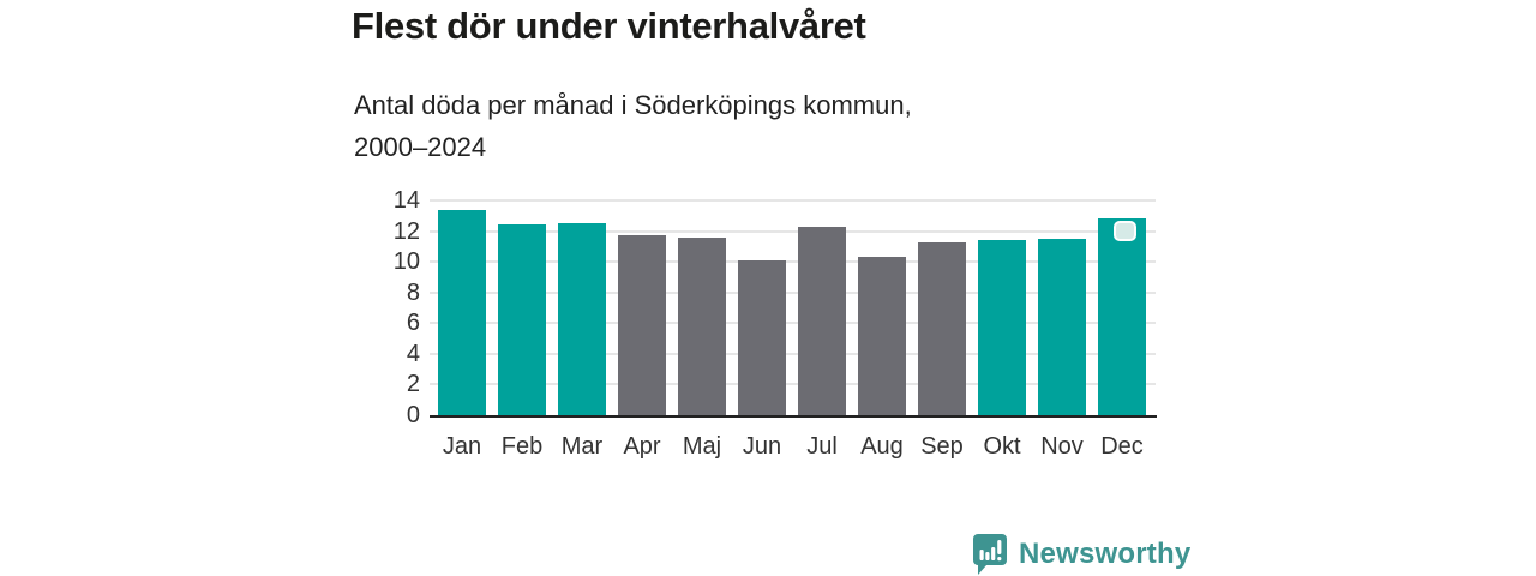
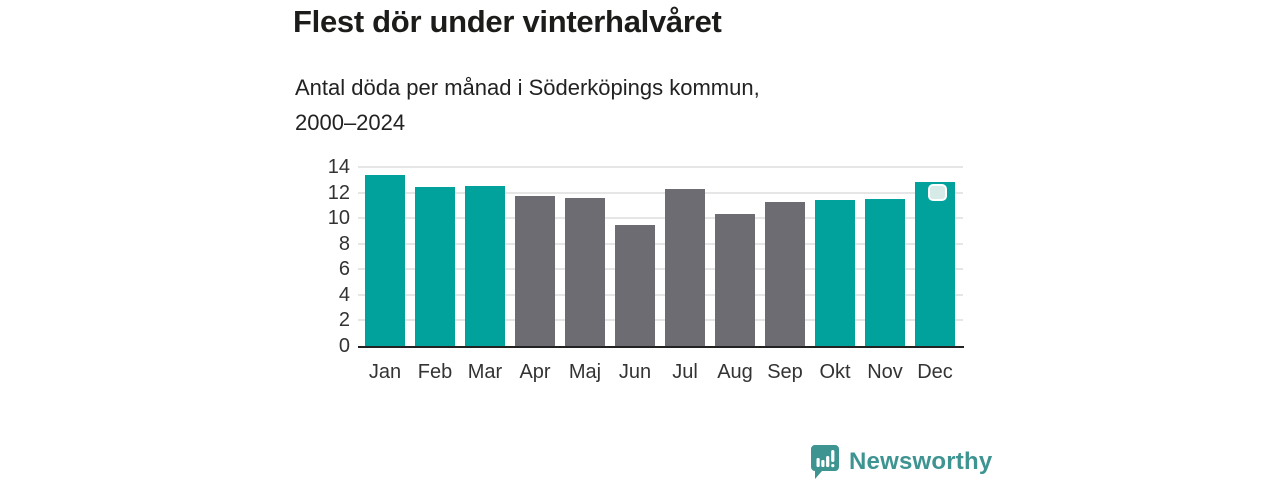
Jun: 10.1 -> 9.5
